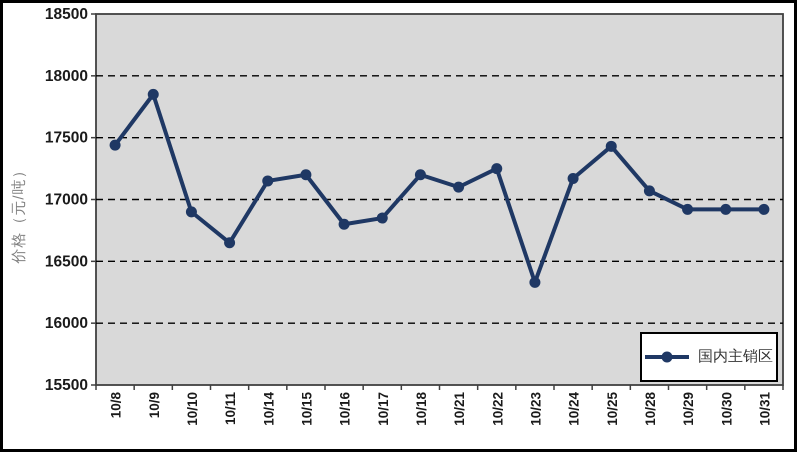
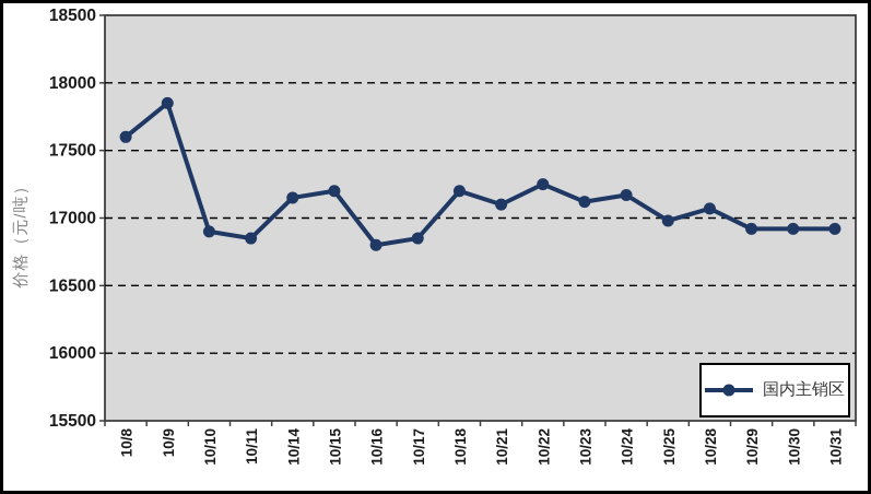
10/8: 17440 -> 17600
10/11: 16650 -> 16850
10/23: 16330 -> 17120
10/25: 17430 -> 16980
